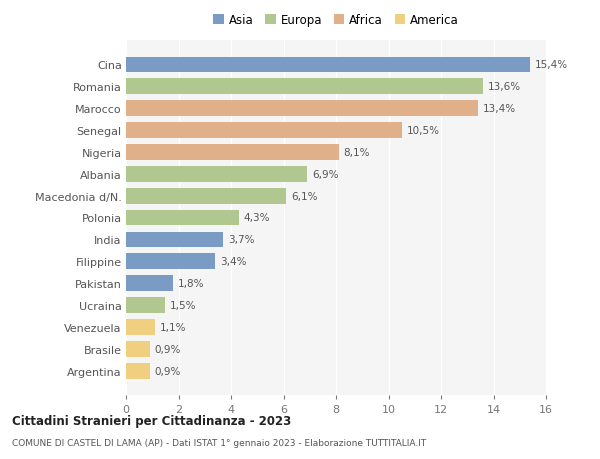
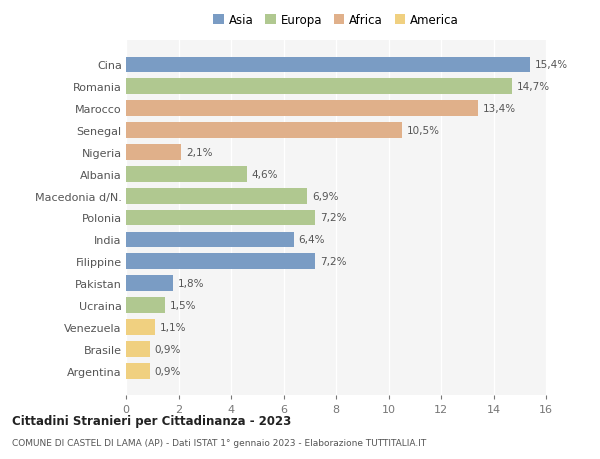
Romania: 13,6% -> 14,7%
Nigeria: 8,1% -> 2,1%
Albania: 6,9% -> 4,6%
Macedonia d/N.: 6,1% -> 6,9%
Polonia: 4,3% -> 7,2%
India: 3,7% -> 6,4%
Filippine: 3,4% -> 7,2%
